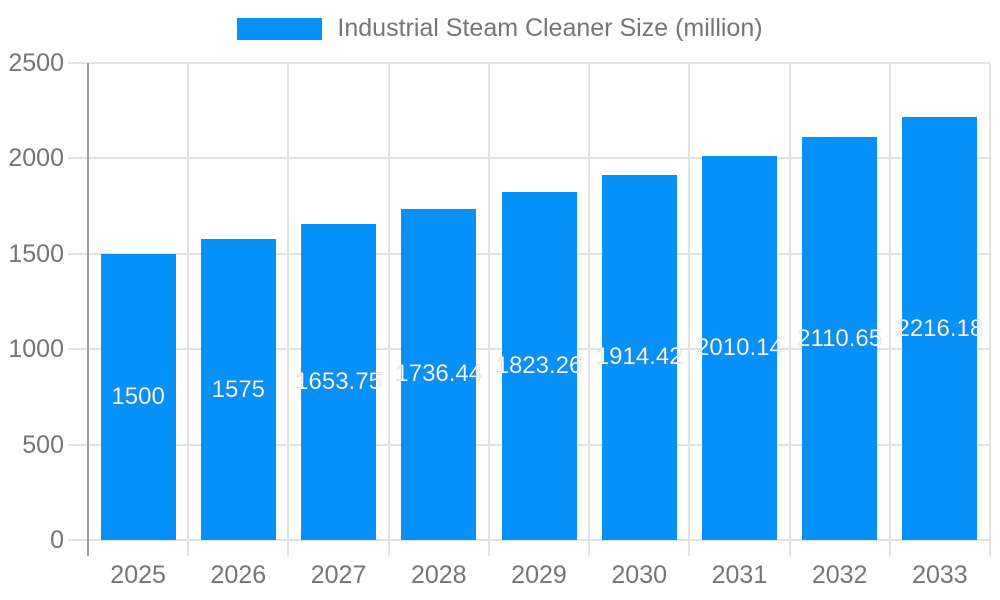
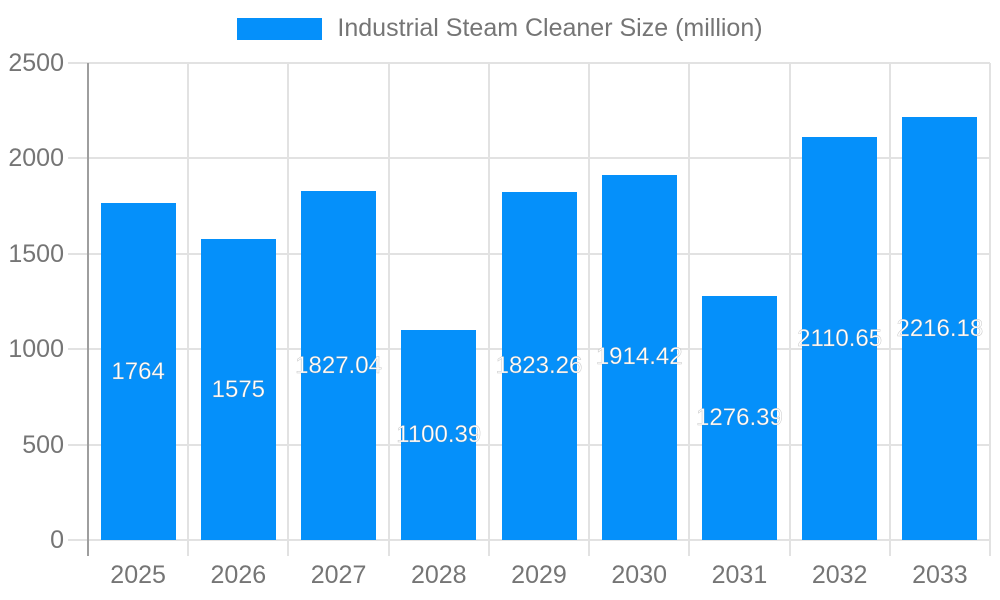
2025: 1500 -> 1764
2027: 1653.75 -> 1827.04
2028: 1736.44 -> 1100.39
2031: 2010.14 -> 1276.39
